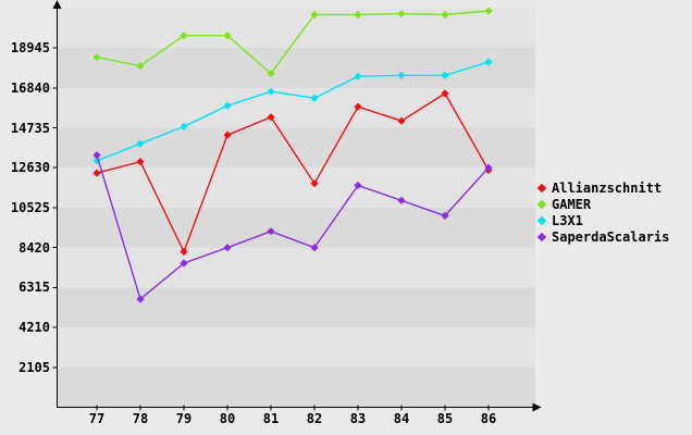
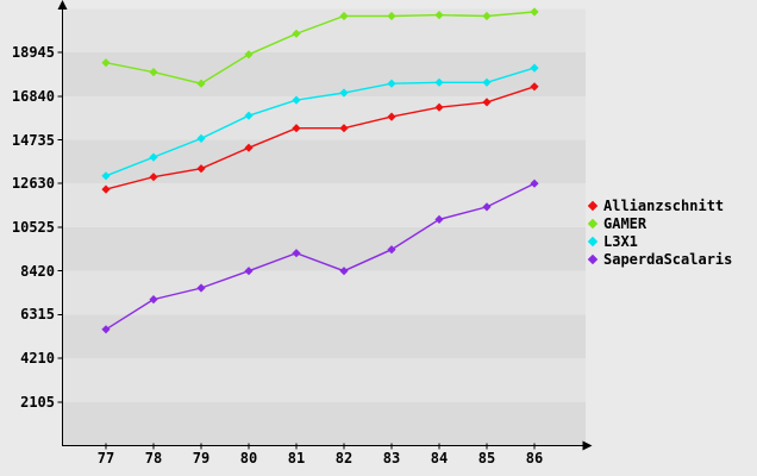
SaperdaScalaris/77: 13300 -> 5600
SaperdaScalaris/78: 5700 -> 7000
Allianzschnitt/79: 8200 -> 13400
GAMER/79: 19600 -> 17400
GAMER/80: 19600 -> 18800
GAMER/81: 17600 -> 19800
Allianzschnitt/82: 11800 -> 15300
L3X1/82: 16300 -> 17000
SaperdaScalaris/83: 11700 -> 9400
Allianzschnitt/84: 15100 -> 16300
SaperdaScalaris/85: 10100 -> 11500
Allianzschnitt/86: 12500 -> 17300
